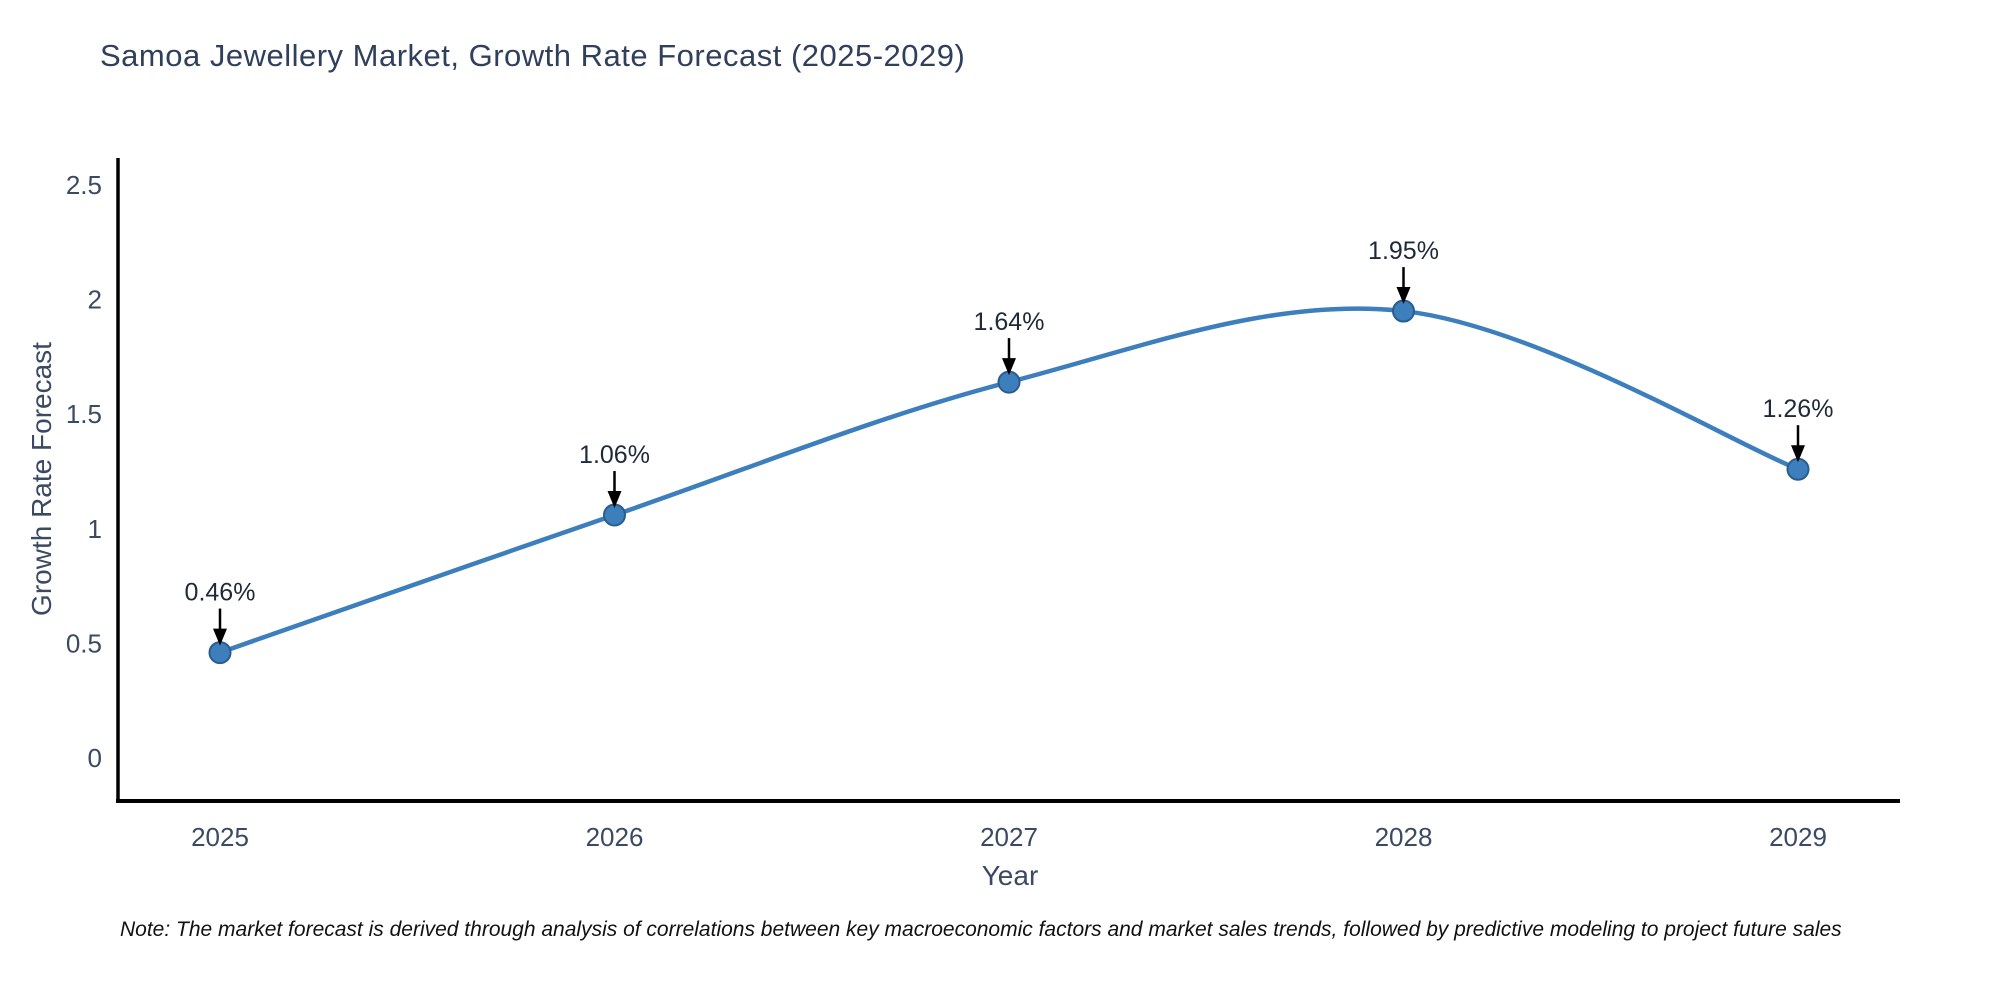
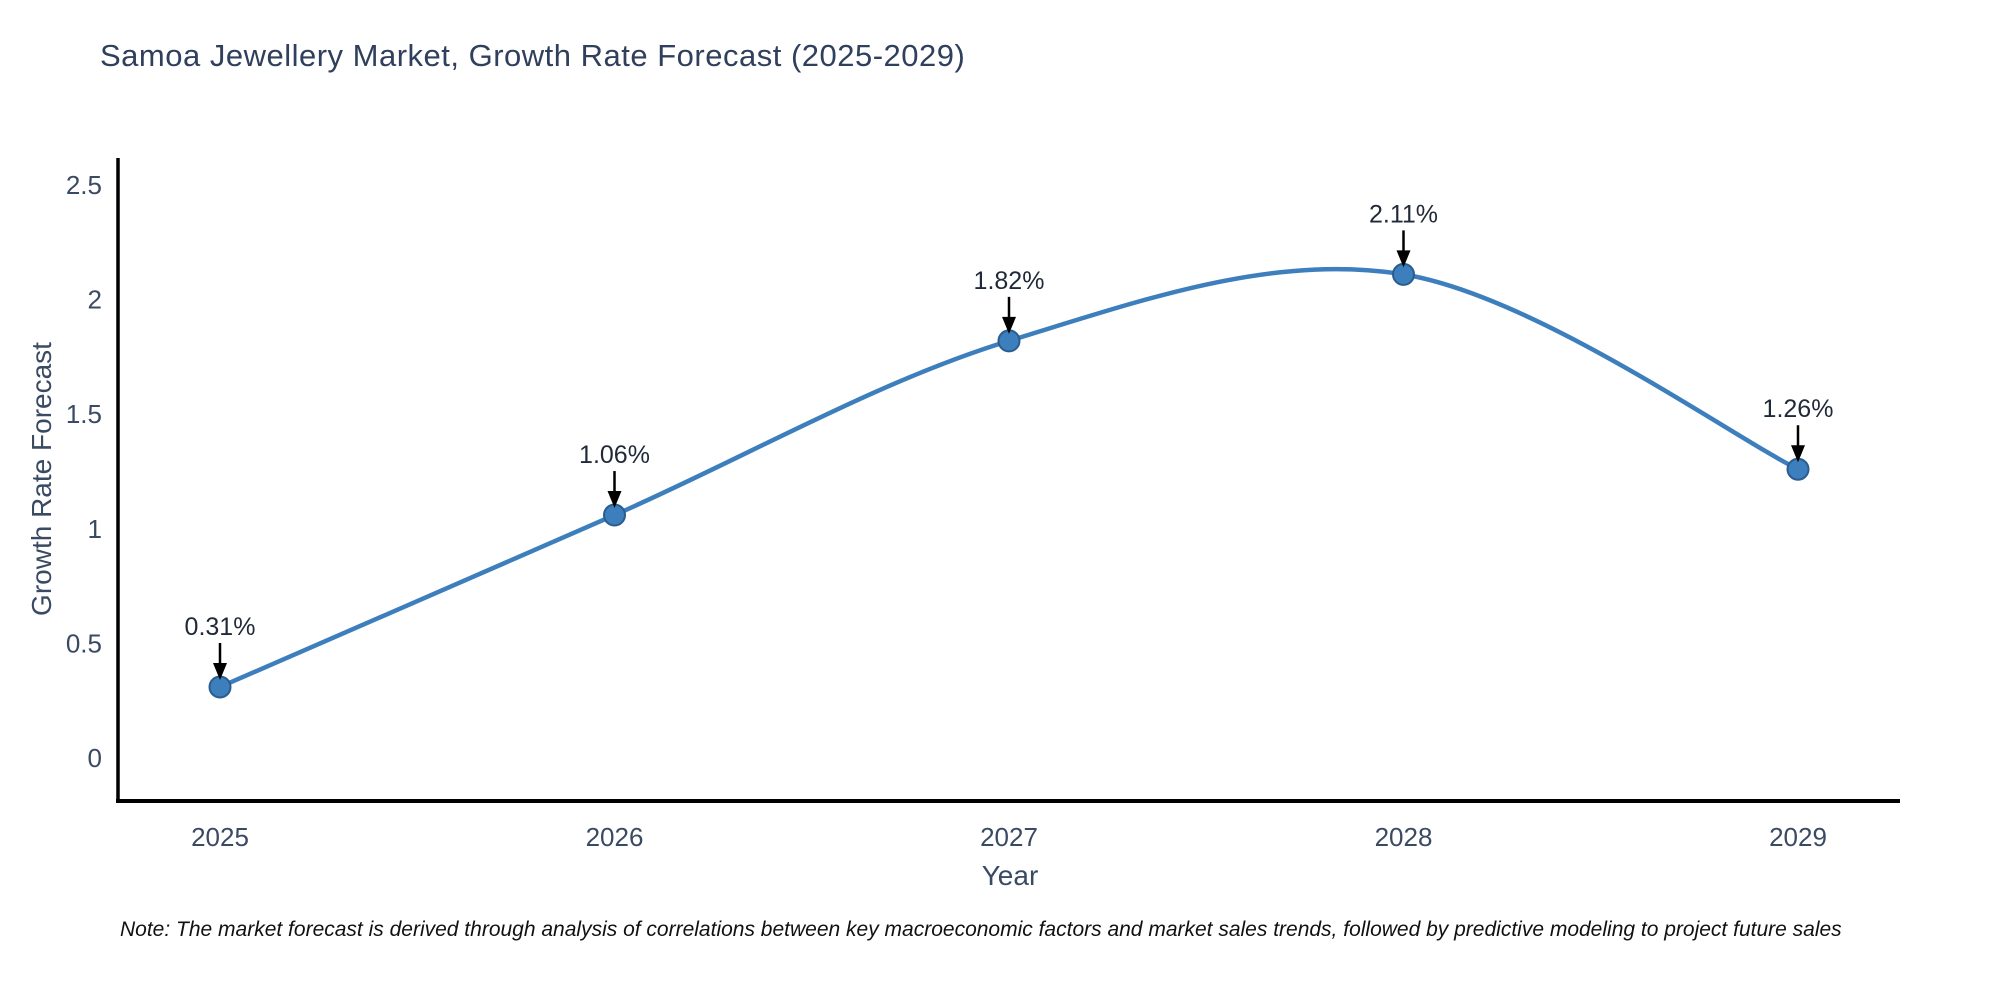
2025: 0.46% -> 0.31%
2027: 1.64% -> 1.82%
2028: 1.95% -> 2.11%
